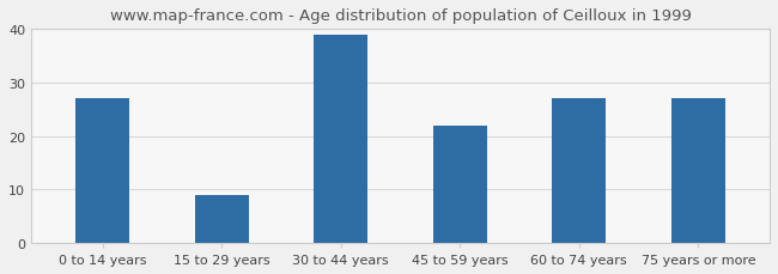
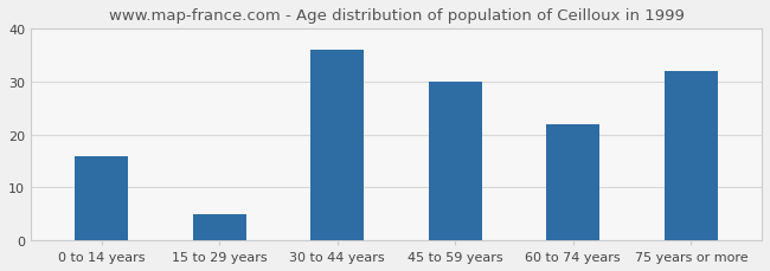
0 to 14 years: 27 -> 16
15 to 29 years: 9 -> 5
30 to 44 years: 39 -> 36
45 to 59 years: 22 -> 30
60 to 74 years: 27 -> 22
75 years or more: 27 -> 32
